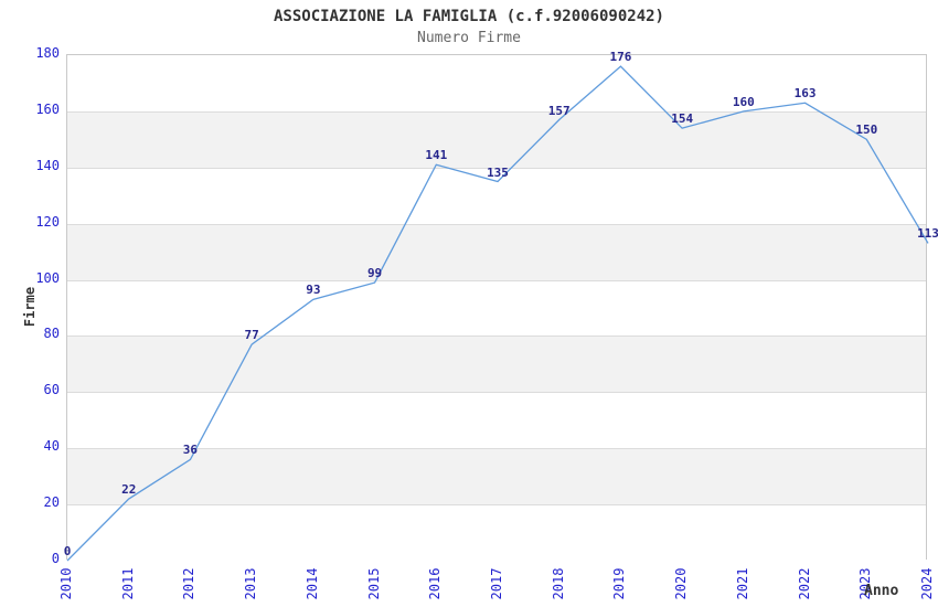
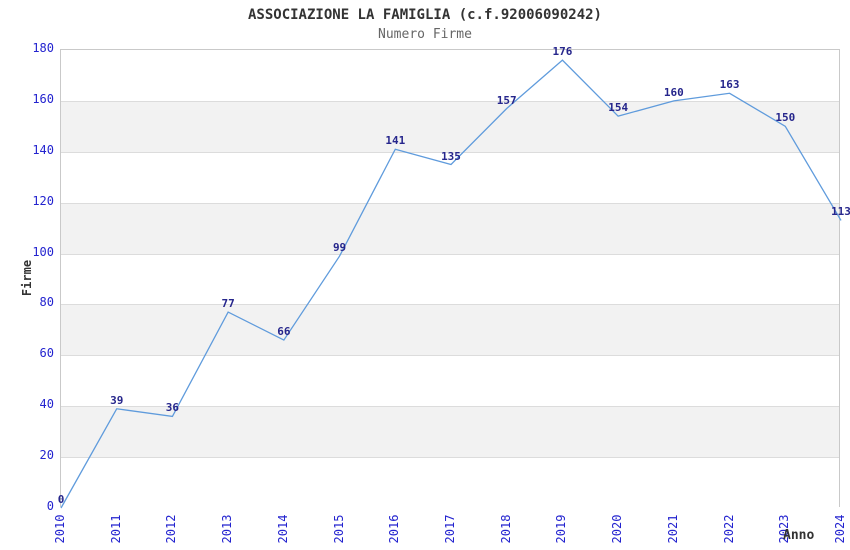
2011: 22 -> 39
2014: 93 -> 66
